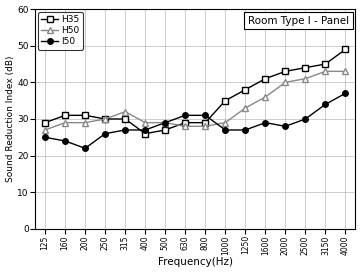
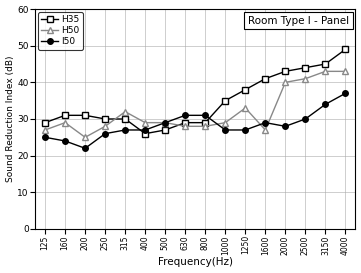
H50/200: 29 -> 25
H50/250: 30 -> 28
H50/1600: 36 -> 27
